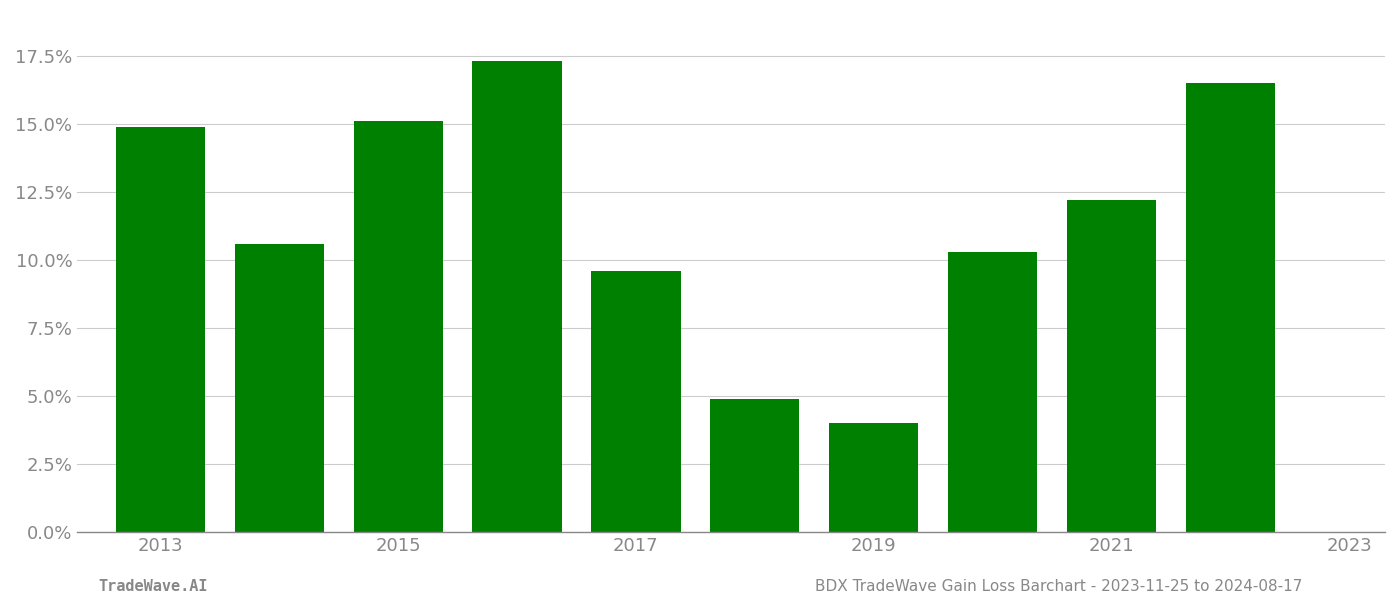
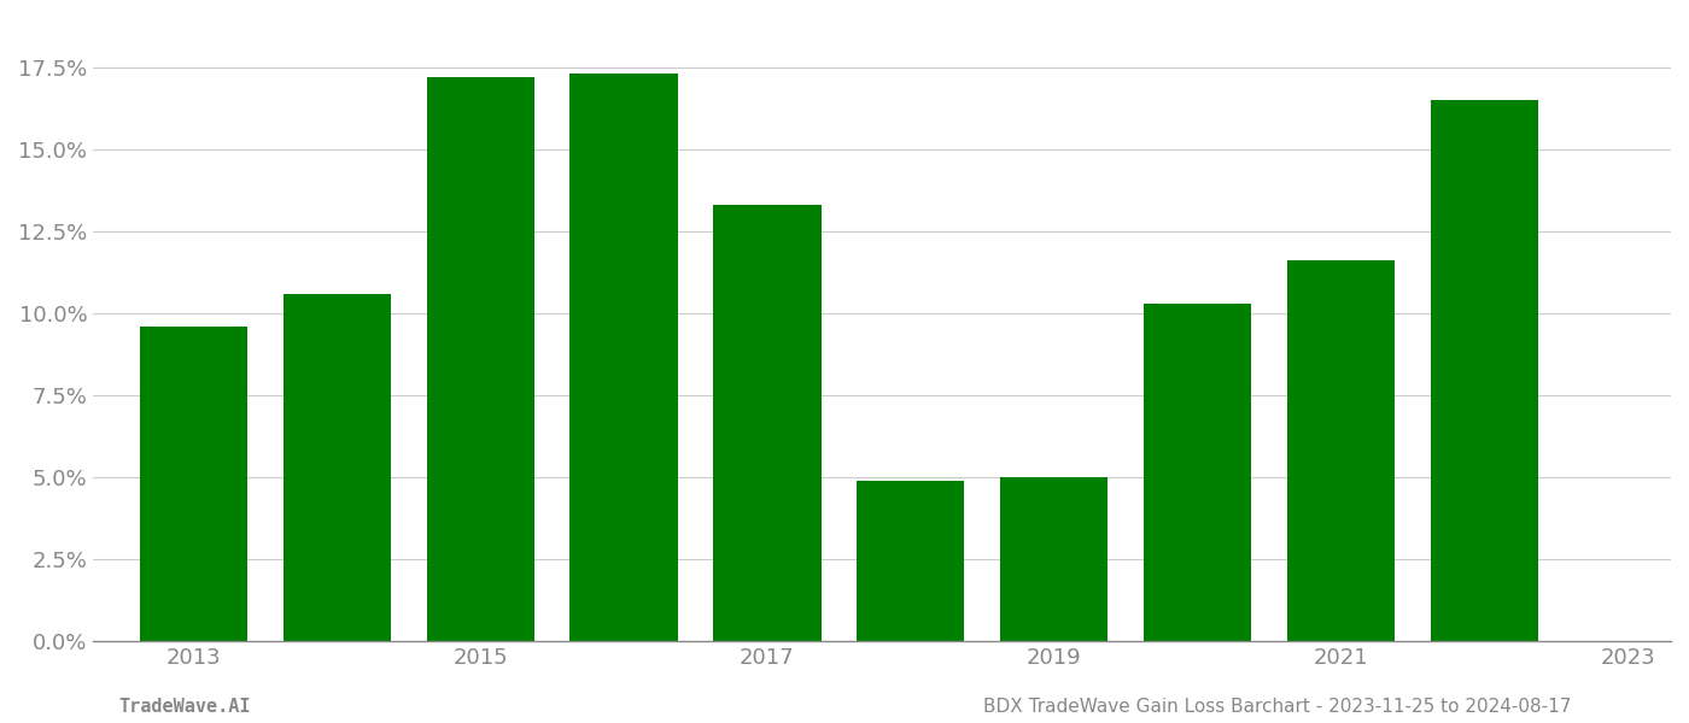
2013: 14.9% -> 9.6%
2015: 15.1% -> 17.2%
2017: 9.6% -> 13.3%
2019: 4.0% -> 5.0%
2021: 12.2% -> 11.6%
